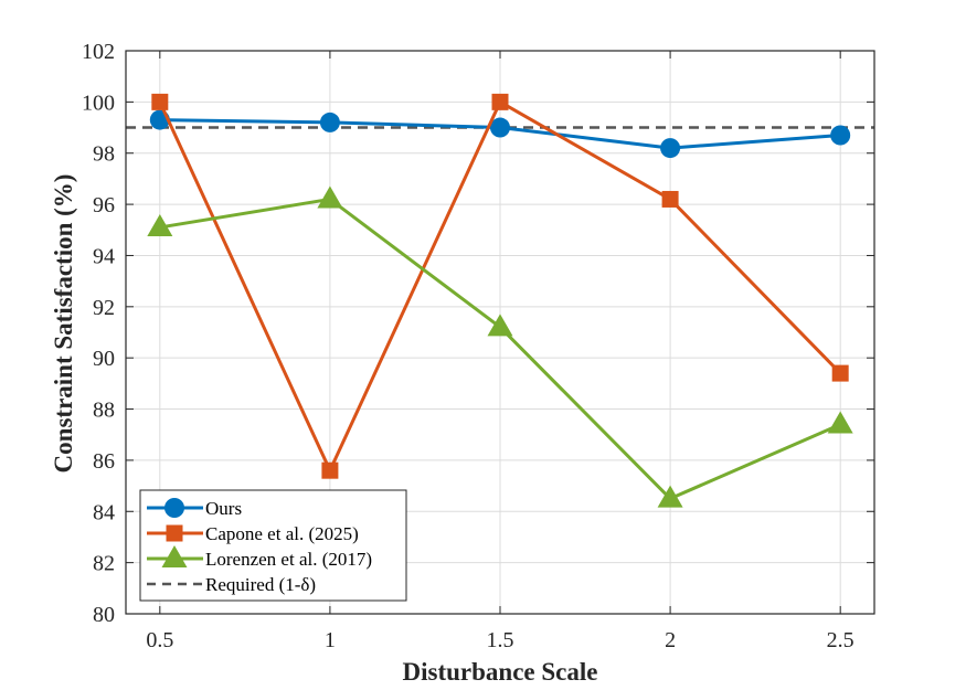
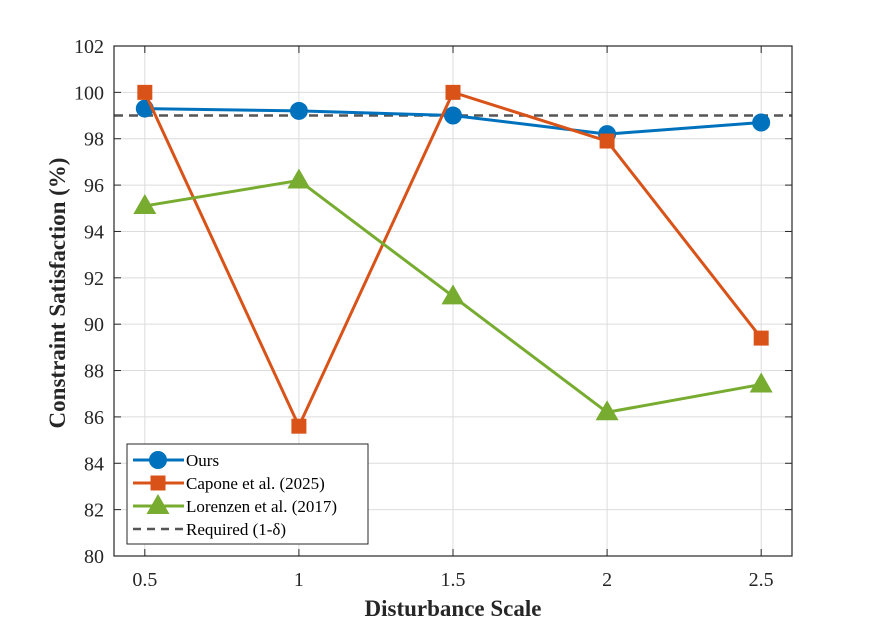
Capone et al. (2025)/2: 96.2 -> 97.9
Lorenzen et al. (2017)/2: 84.5 -> 86.2
